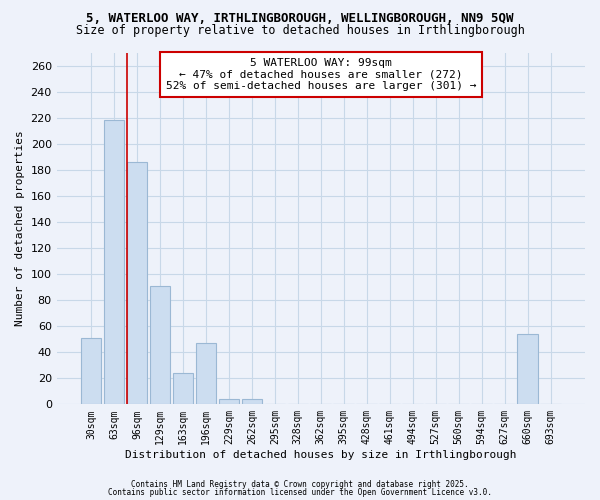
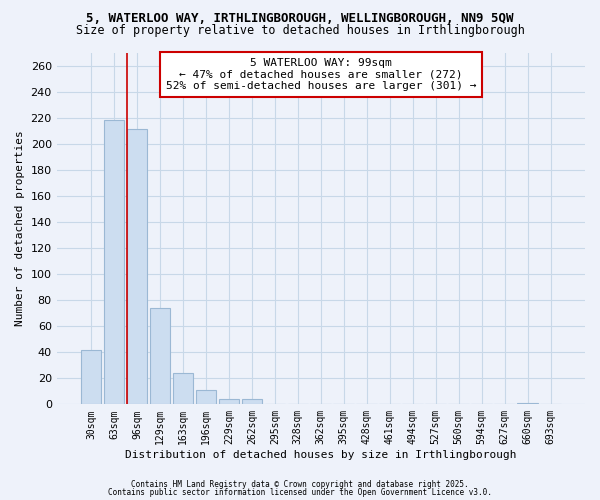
30sqm: 51 -> 42
96sqm: 186 -> 211
129sqm: 91 -> 74
196sqm: 47 -> 11
660sqm: 54 -> 1
